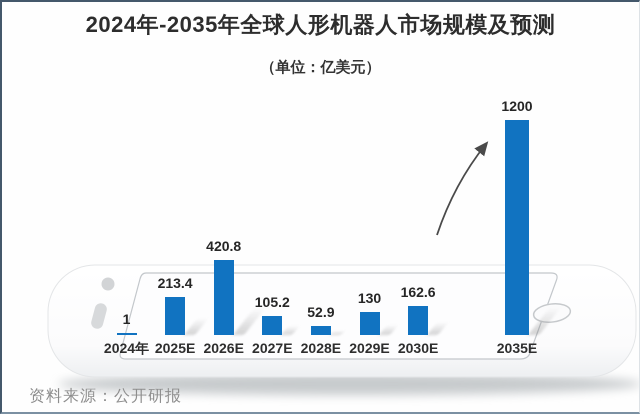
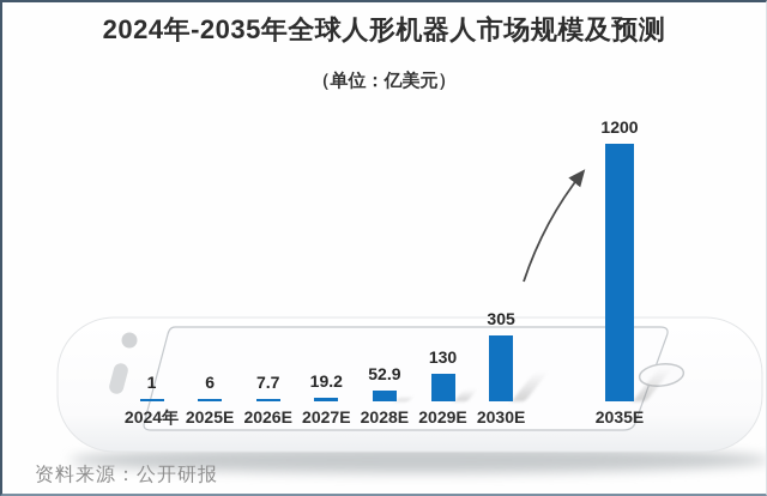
2025E: 213.4 -> 6
2026E: 420.8 -> 7.7
2027E: 105.2 -> 19.2
2030E: 162.6 -> 305
